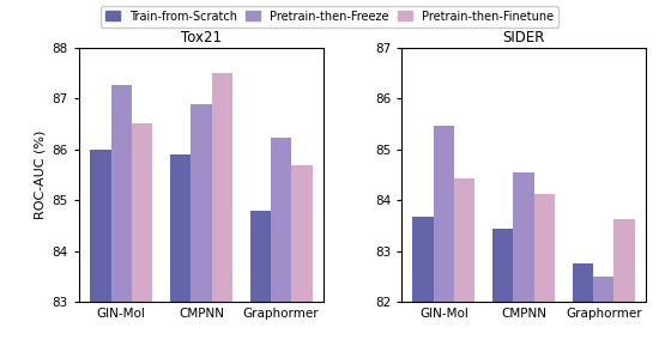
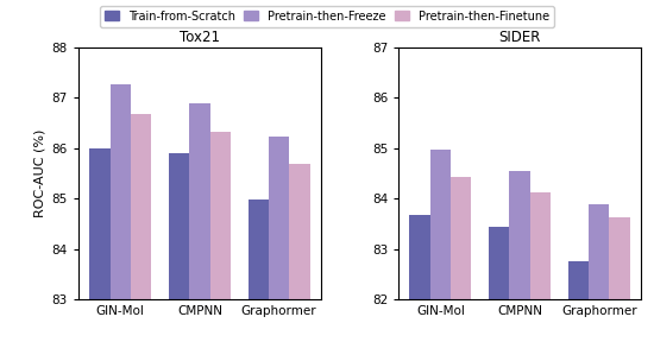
Tox21/Pretrain-then-Finetune/GIN-Mol: 86.50 -> 86.67
Tox21/Pretrain-then-Finetune/CMPNN: 87.50 -> 86.32
Tox21/Train-from-Scratch/Graphormer: 84.80 -> 84.97
SIDER/Pretrain-then-Freeze/GIN-Mol: 85.45 -> 84.97
SIDER/Pretrain-then-Freeze/Graphormer: 82.50 -> 83.88
